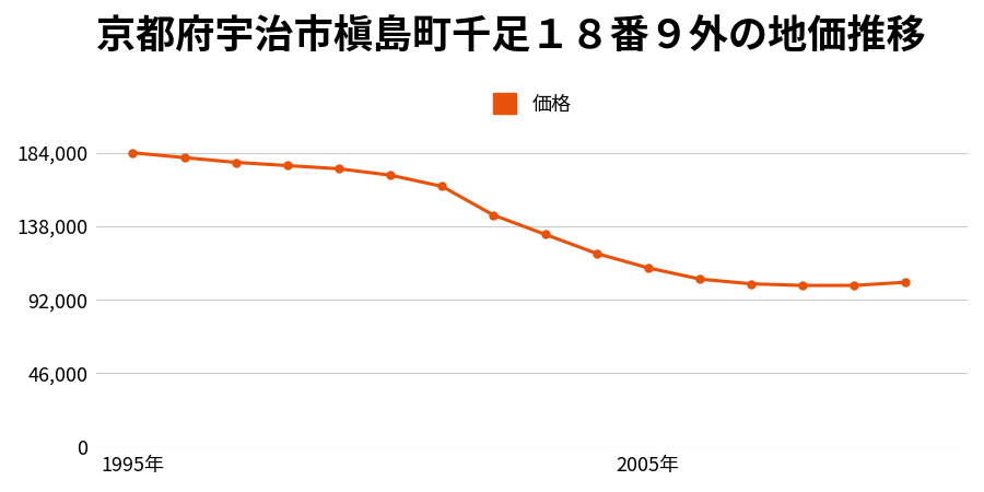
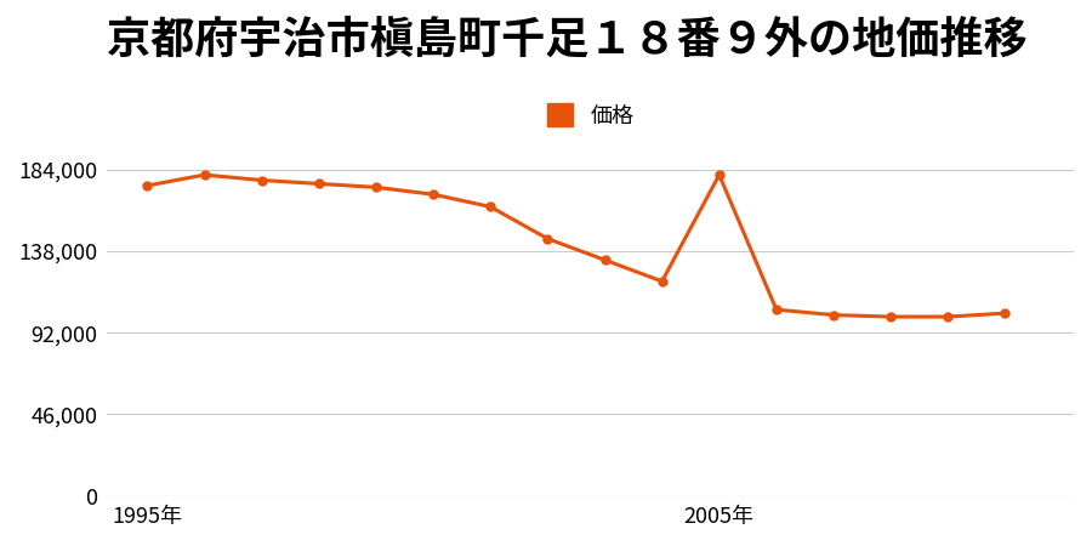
1995年: 184,000 -> 175,000
2005年: 112,000 -> 181,000
